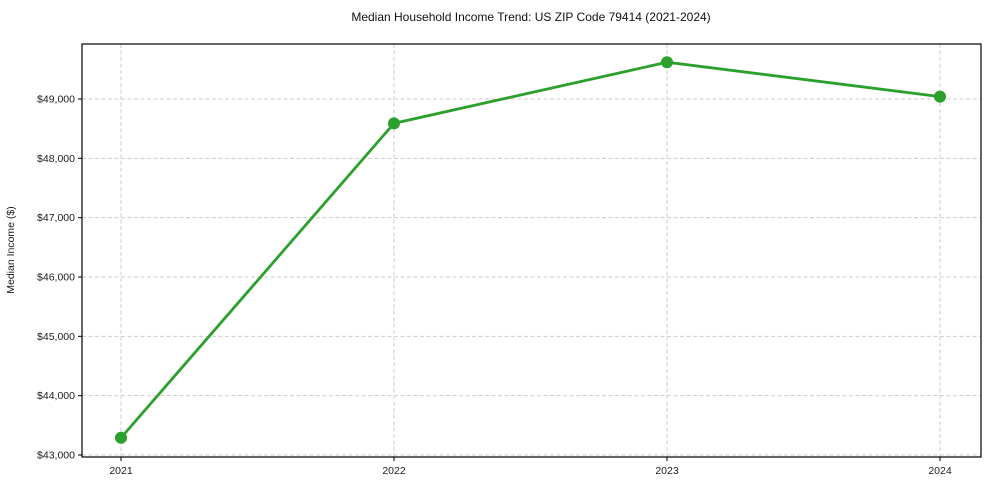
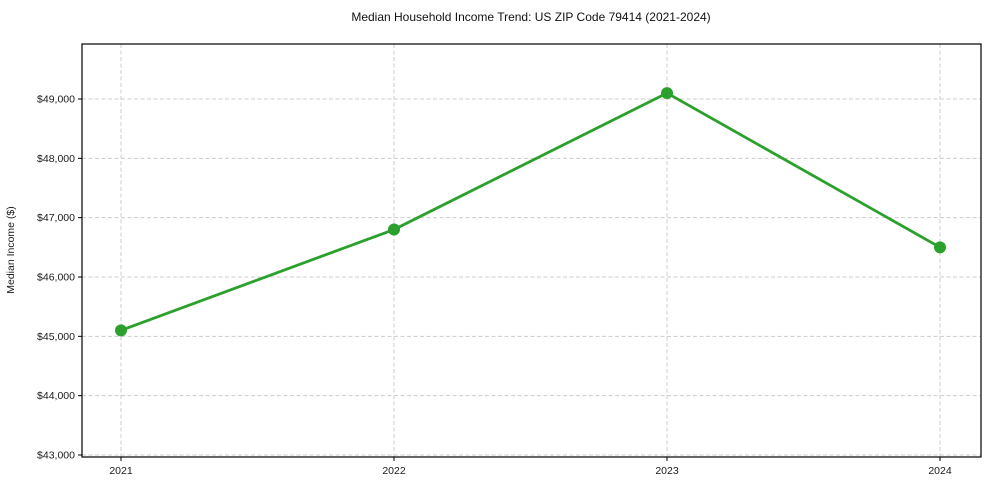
2021: $43300 -> $45100
2022: $48600 -> $46800
2023: $49600 -> $49100
2024: $49000 -> $46500
